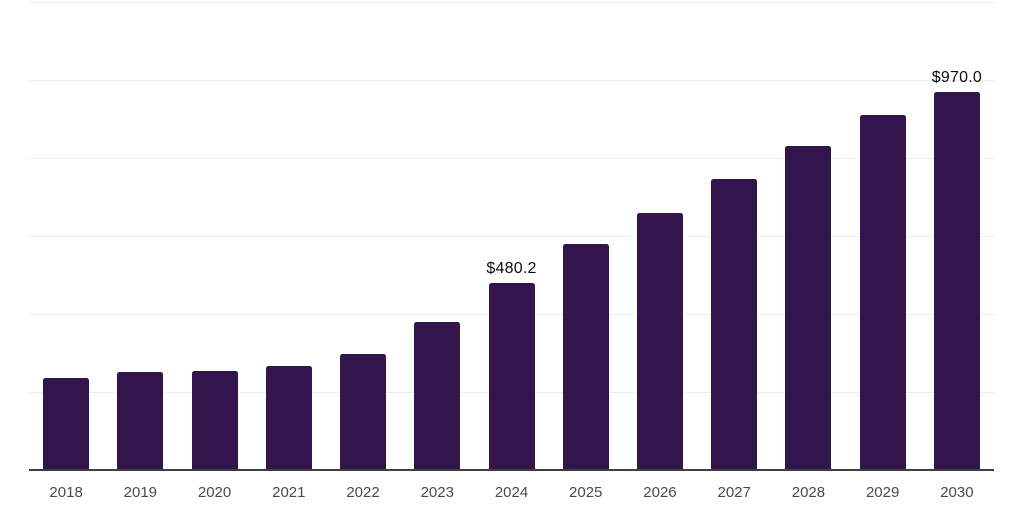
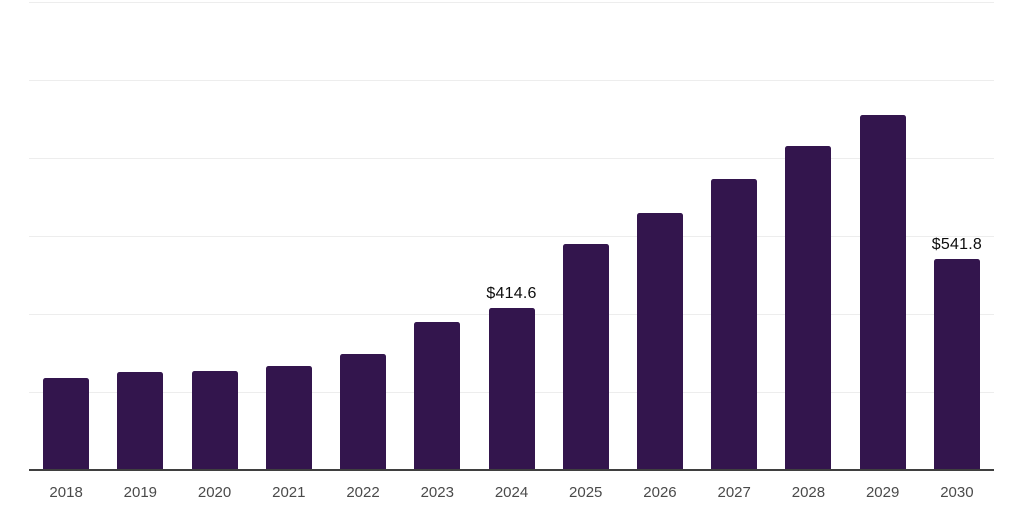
2024: $480.2 -> $414.6
2030: $970.0 -> $541.8
